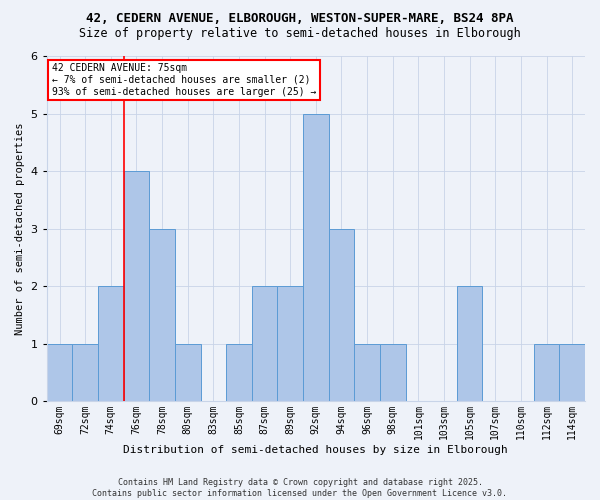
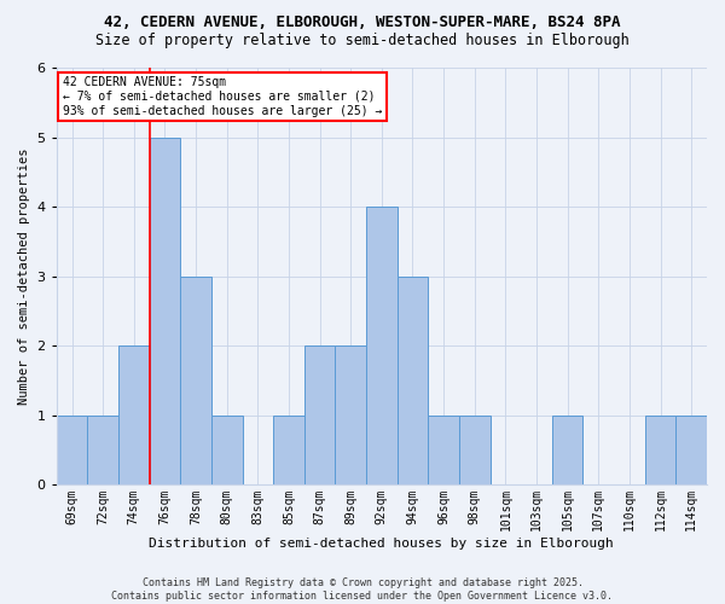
76sqm: 4 -> 5
92sqm: 5 -> 4
105sqm: 2 -> 1
